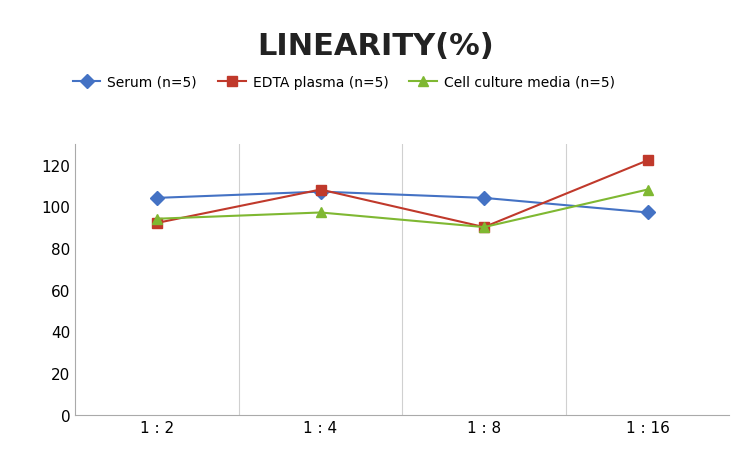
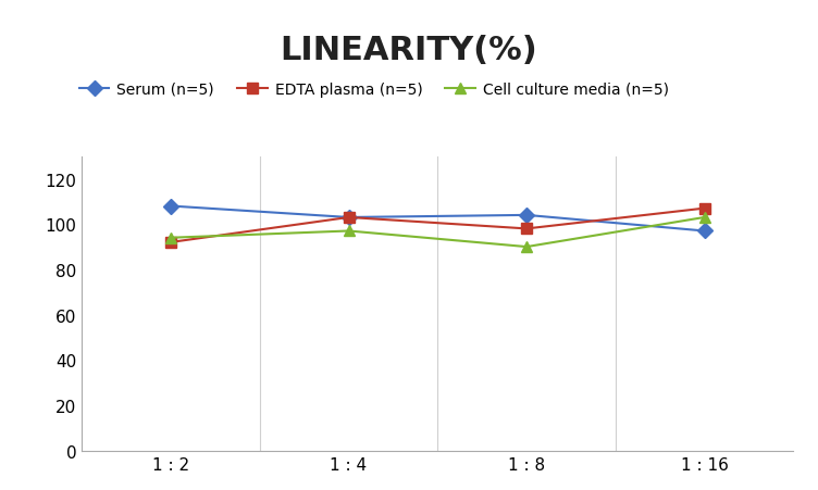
Serum (n=5)/1 : 2: 104 -> 108
Serum (n=5)/1 : 4: 107 -> 103
EDTA plasma (n=5)/1 : 4: 108 -> 103
EDTA plasma (n=5)/1 : 8: 90 -> 98
EDTA plasma (n=5)/1 : 16: 122 -> 107
Cell culture media (n=5)/1 : 16: 108 -> 103
